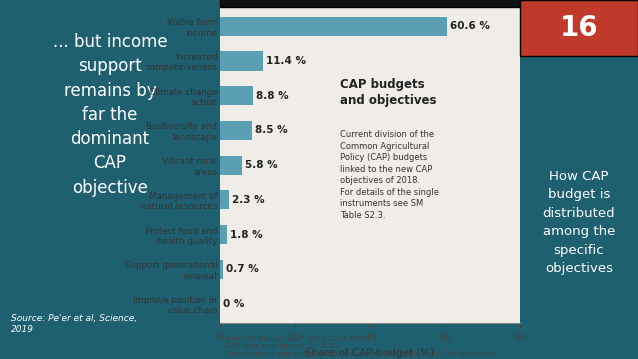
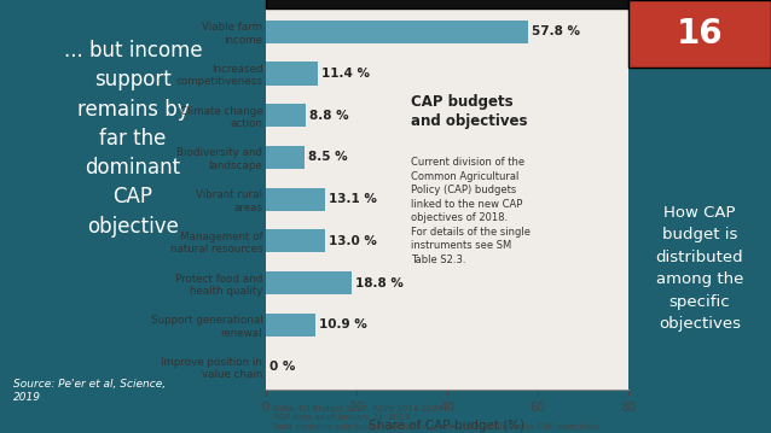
Viable farm income: 60.6 -> 57.8
Vibrant rural areas: 5.8 -> 13.1
Management of natural resources: 2.3 -> 13.0
Protect food and health quality: 1.8 -> 18.8
Support generational renewal: 0.7 -> 10.9
